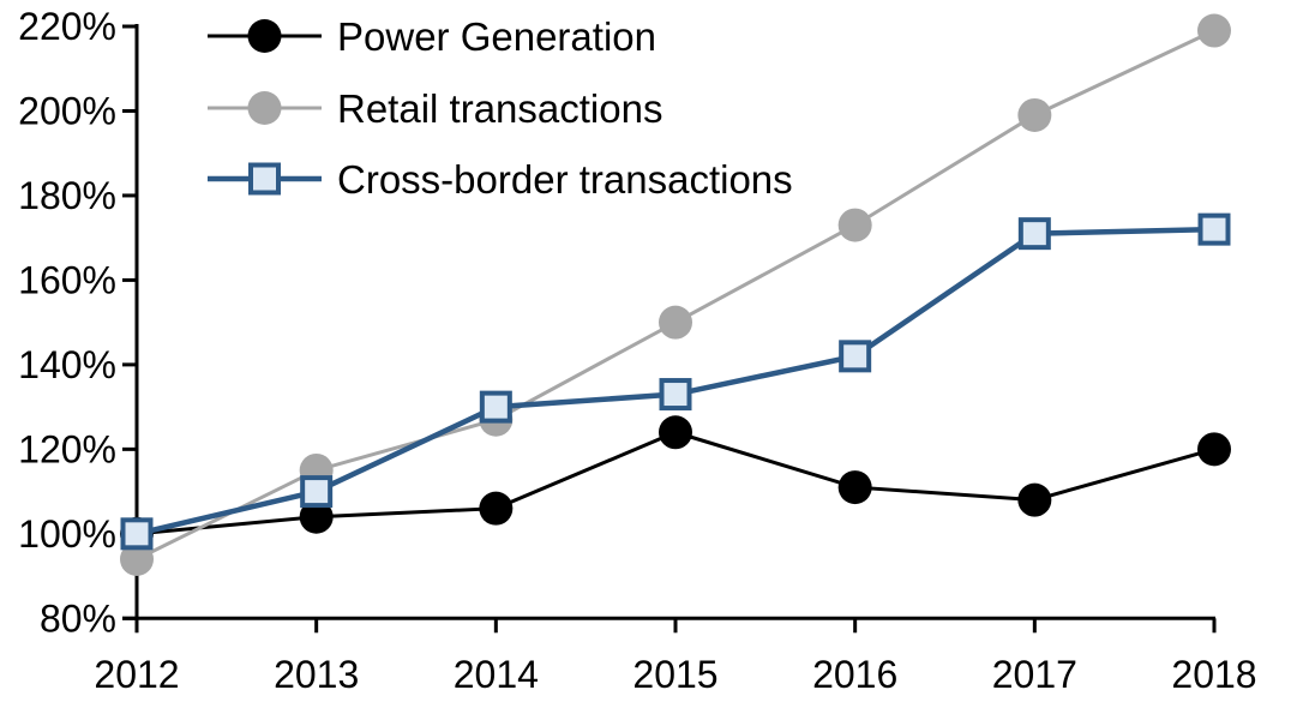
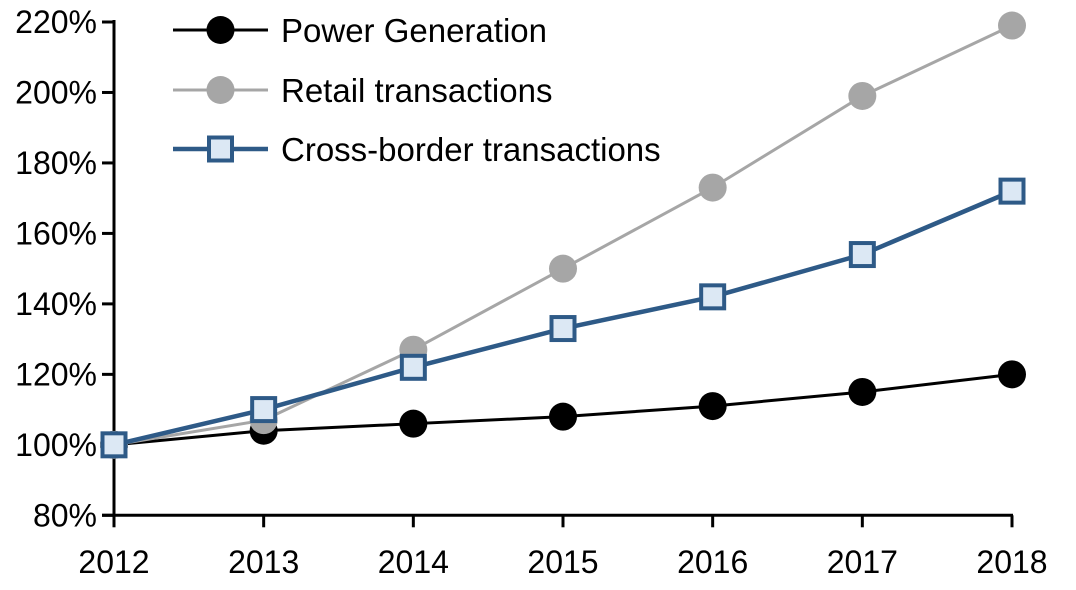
Retail transactions/2012: 94% -> 100%
Retail transactions/2013: 115% -> 107%
Cross-border transactions/2014: 130% -> 122%
Power Generation/2015: 124% -> 108%
Power Generation/2017: 108% -> 115%
Cross-border transactions/2017: 171% -> 154%
